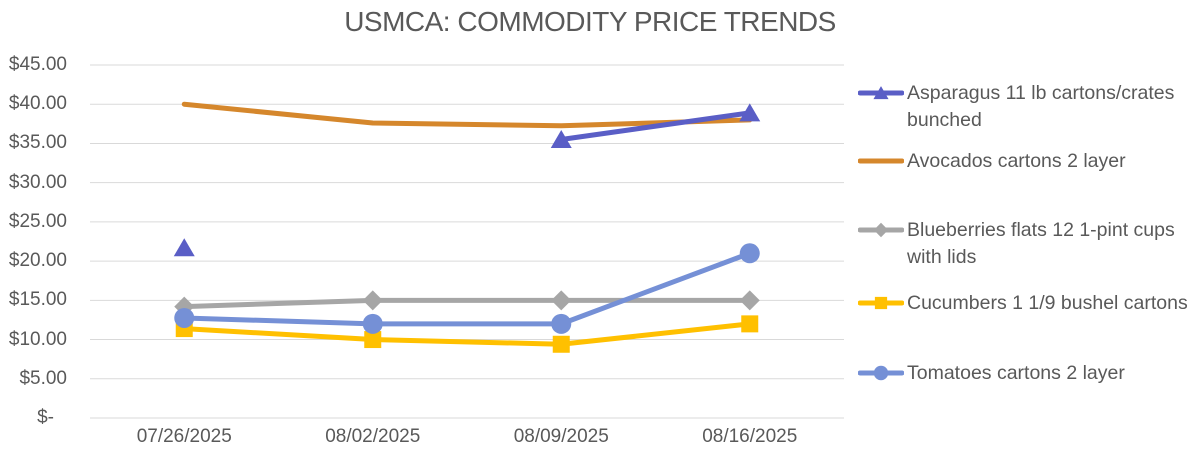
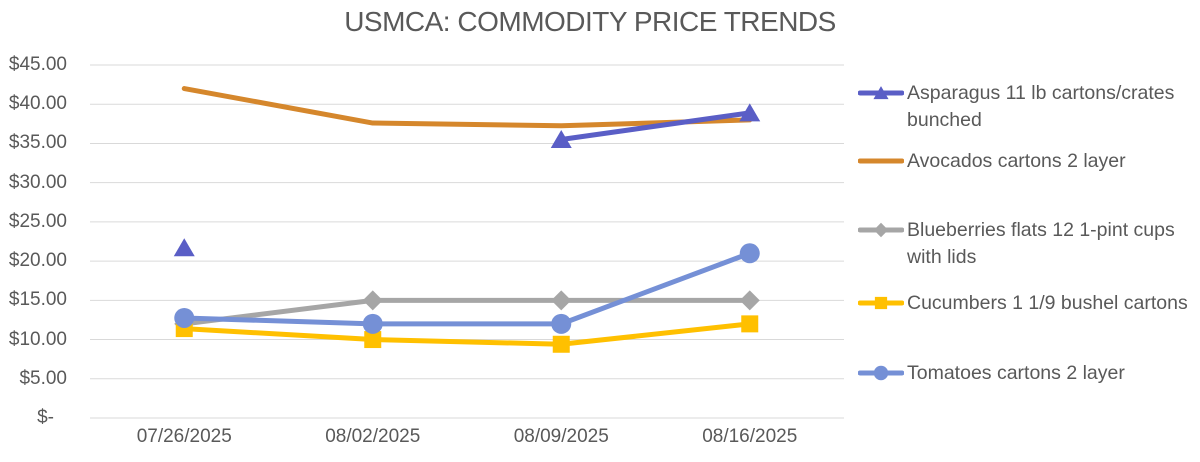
Avocados cartons 2 layer/07/26/2025: $40 -> $42
Blueberries flats 12 1-pint cups with lids/07/26/2025: $14 -> $12
